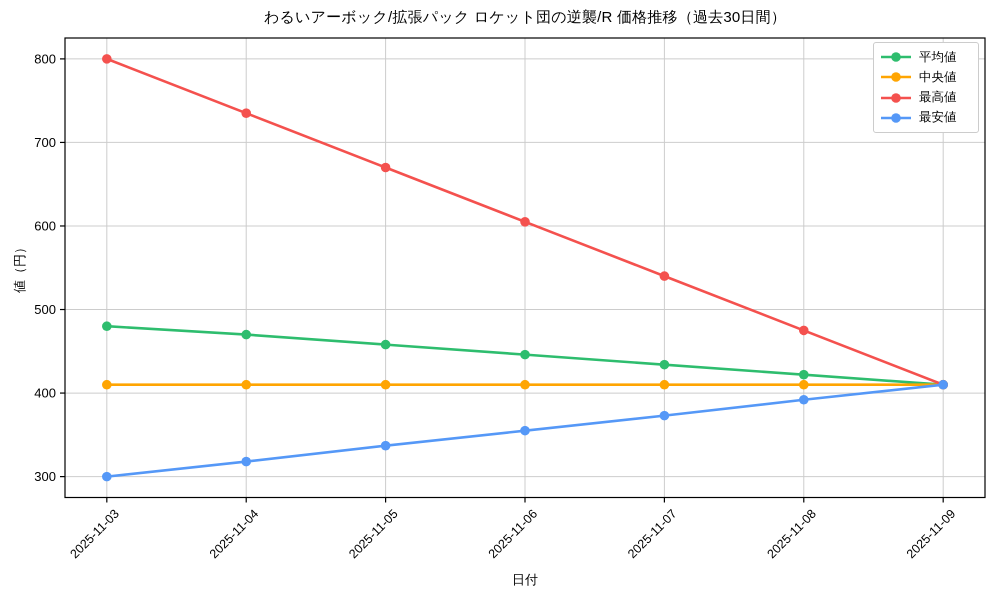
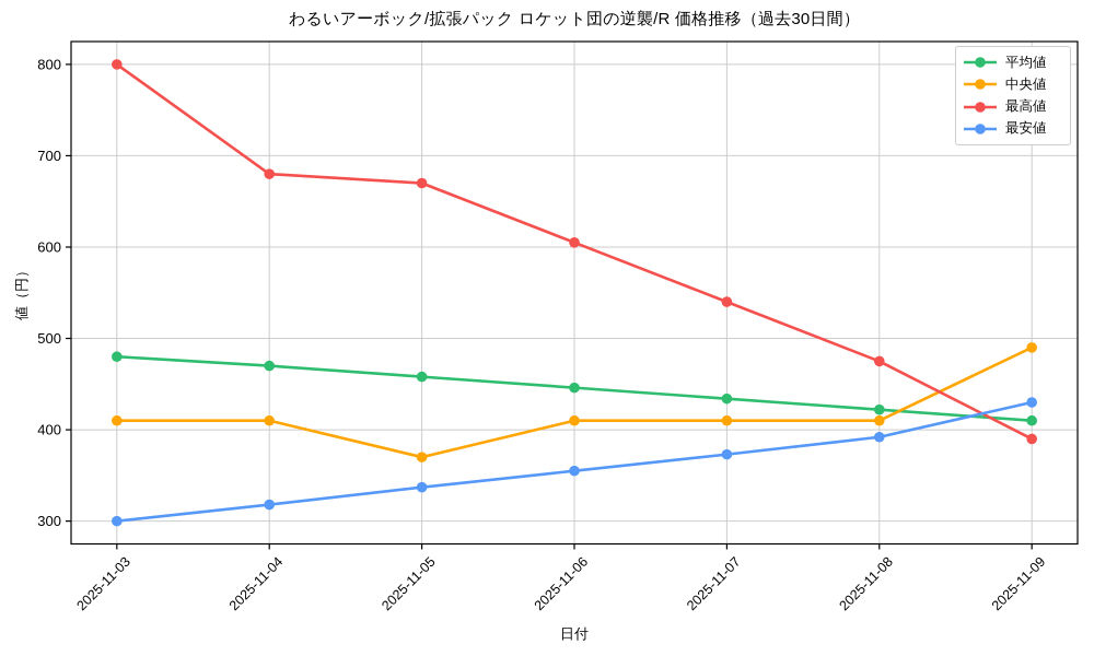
最高値/2025-11-04: 740 -> 680
中央値/2025-11-05: 410 -> 370
中央値/2025-11-09: 410 -> 490
最高値/2025-11-09: 410 -> 390
最安値/2025-11-09: 410 -> 430
